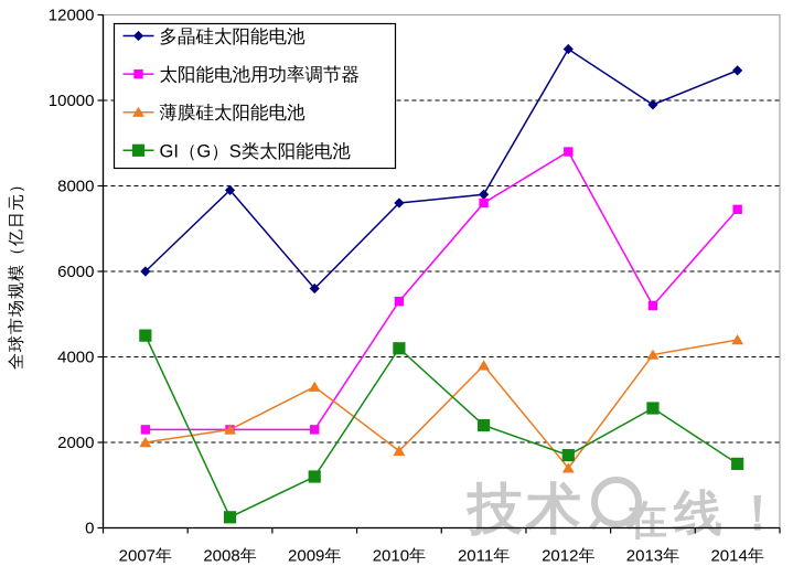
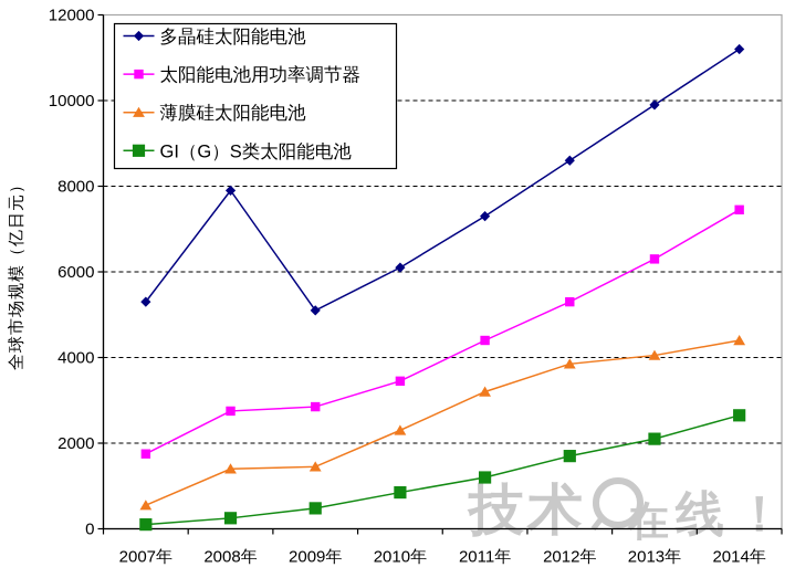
多晶硅太阳能电池/2007年: 6000 -> 5300
太阳能电池用功率调节器/2007年: 2300 -> 1800
薄膜硅太阳能电池/2007年: 2000 -> 600
GI（G）S类太阳能电池/2007年: 4500 -> 100
太阳能电池用功率调节器/2008年: 2300 -> 2800
薄膜硅太阳能电池/2008年: 2300 -> 1400
多晶硅太阳能电池/2009年: 5600 -> 5100
太阳能电池用功率调节器/2009年: 2300 -> 2800
薄膜硅太阳能电池/2009年: 3300 -> 1400
GI（G）S类太阳能电池/2009年: 1200 -> 500
多晶硅太阳能电池/2010年: 7600 -> 6100
太阳能电池用功率调节器/2010年: 5300 -> 3400
薄膜硅太阳能电池/2010年: 1800 -> 2300
GI（G）S类太阳能电池/2010年: 4200 -> 800
多晶硅太阳能电池/2011年: 7800 -> 7300
太阳能电池用功率调节器/2011年: 7600 -> 4400
薄膜硅太阳能电池/2011年: 3800 -> 3200
GI（G）S类太阳能电池/2011年: 2400 -> 1200
多晶硅太阳能电池/2012年: 11200 -> 8600
太阳能电池用功率调节器/2012年: 8800 -> 5300
薄膜硅太阳能电池/2012年: 1400 -> 3800
太阳能电池用功率调节器/2013年: 5200 -> 6300
GI（G）S类太阳能电池/2013年: 2800 -> 2100
多晶硅太阳能电池/2014年: 10700 -> 11200
GI（G）S类太阳能电池/2014年: 1500 -> 2600
